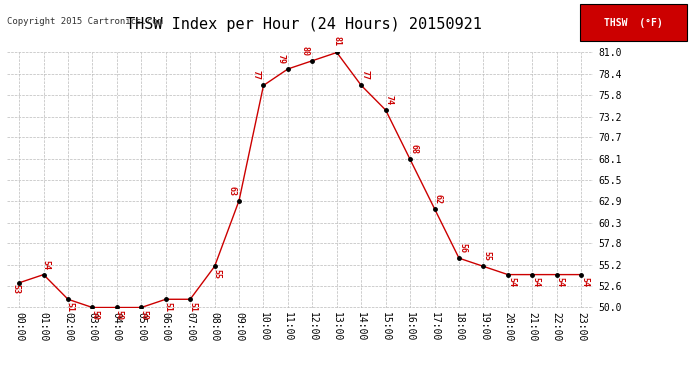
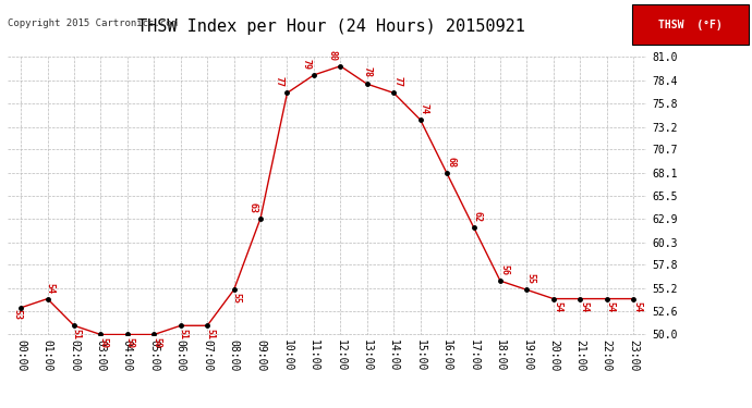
13:00: 81 -> 78
